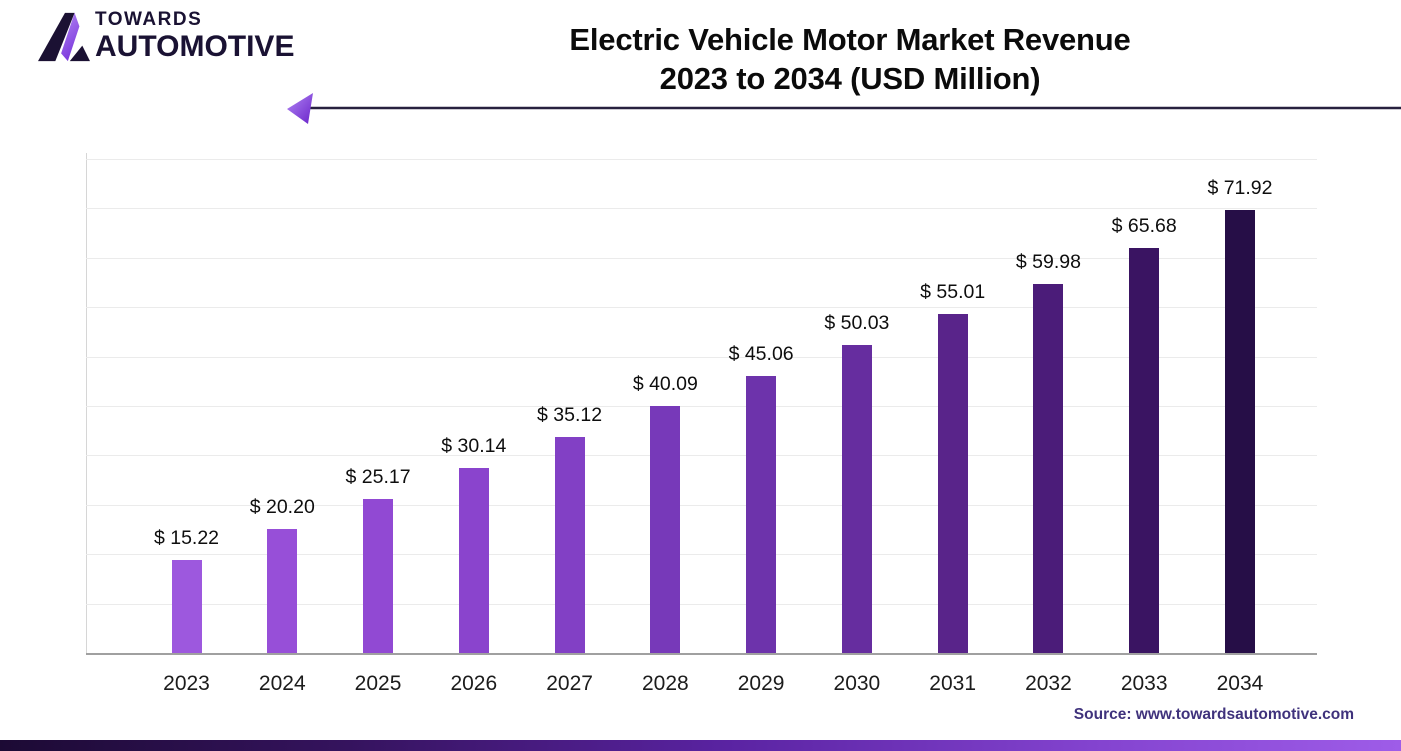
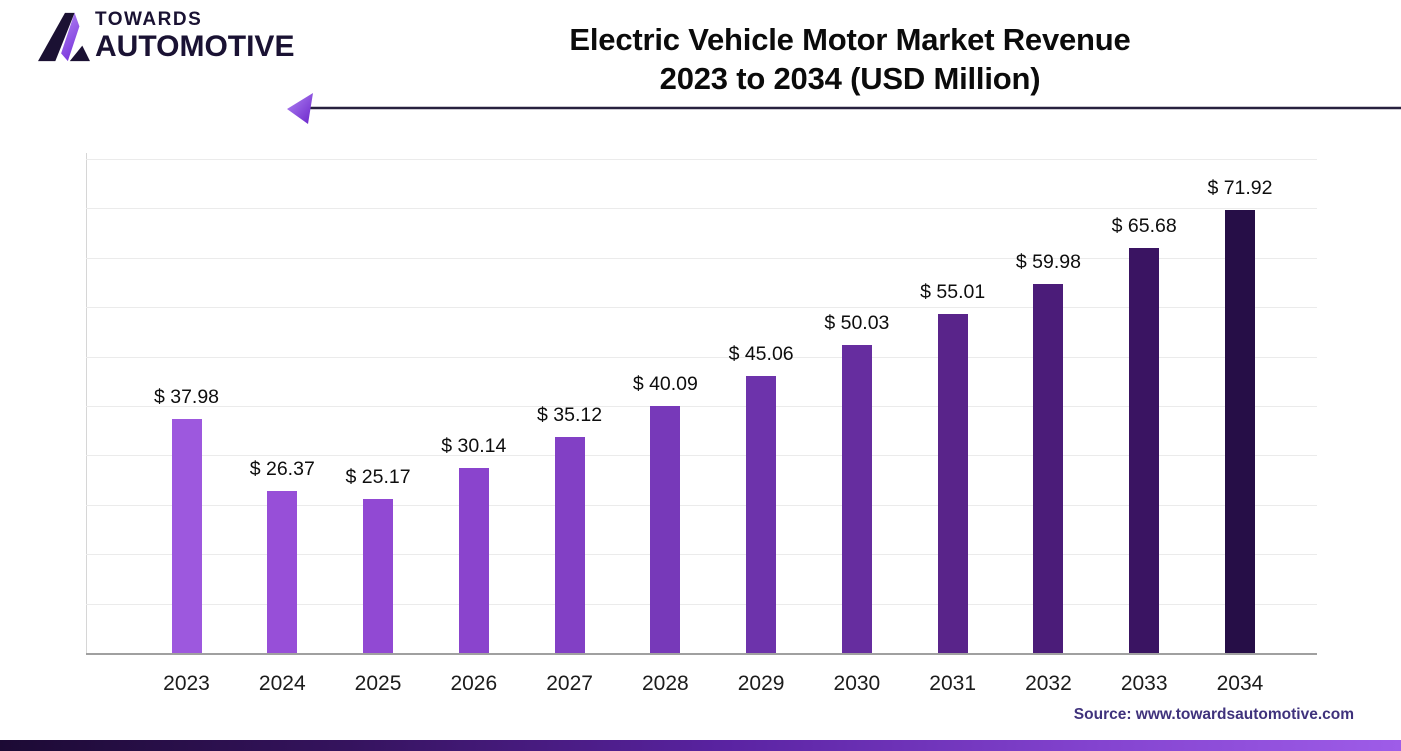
2023: 15.22 -> 37.98
2024: 20.20 -> 26.37
